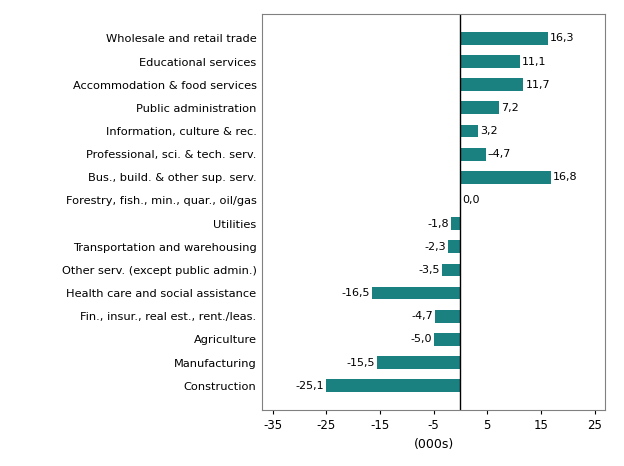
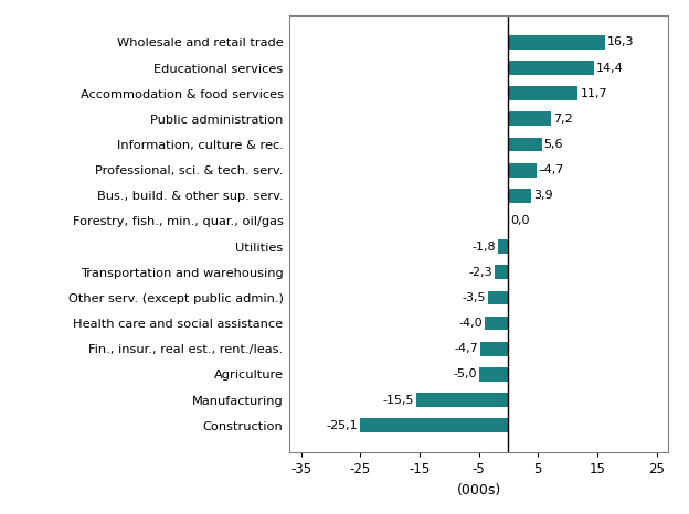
Educational services: 11,1 -> 14,4
Information, culture & rec.: 3,2 -> 5,6
Bus., build. & other sup. serv.: 16,8 -> 3,9
Health care and social assistance: -16,5 -> -4,0
